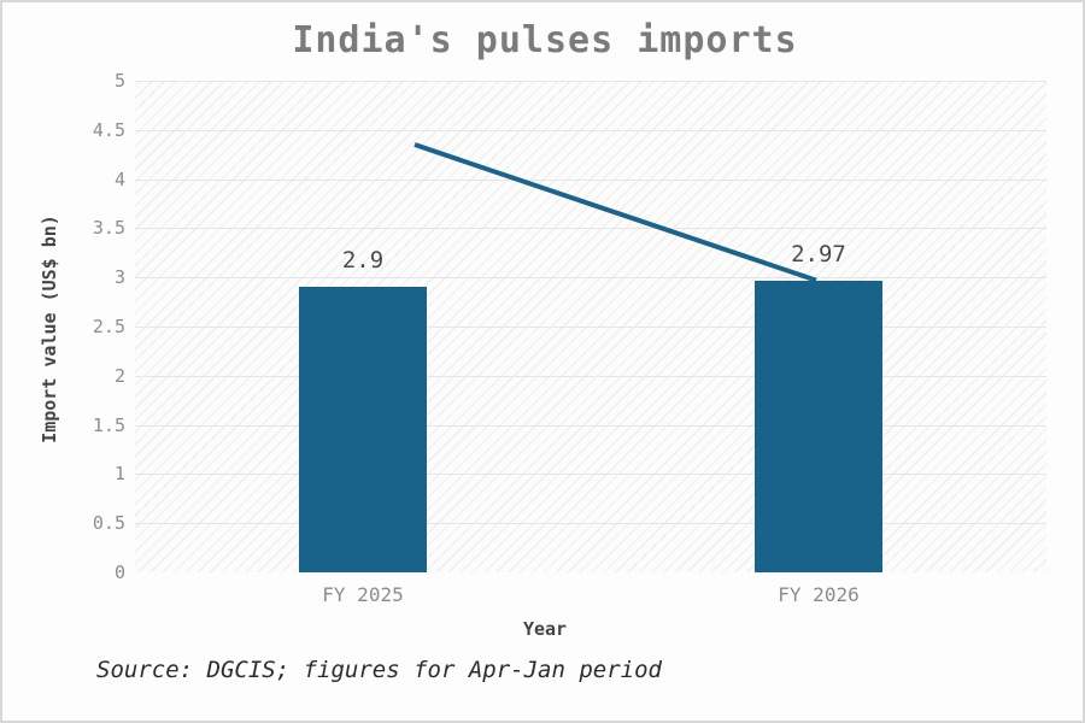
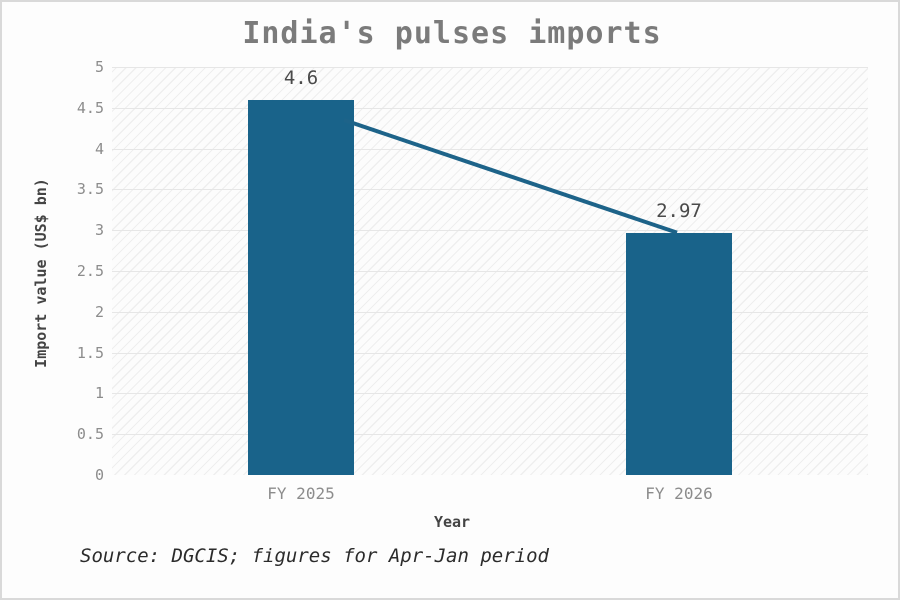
FY 2025: 2.9 -> 4.6
